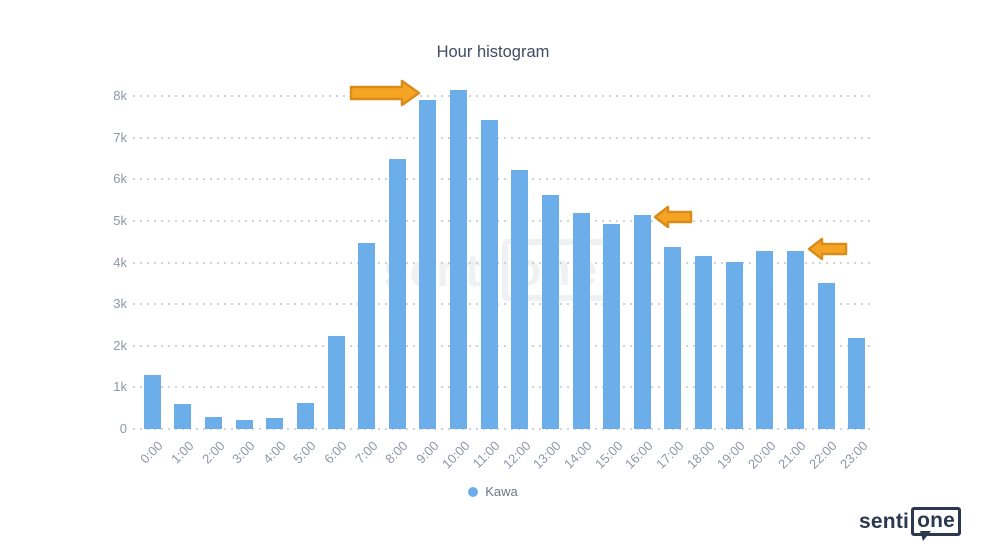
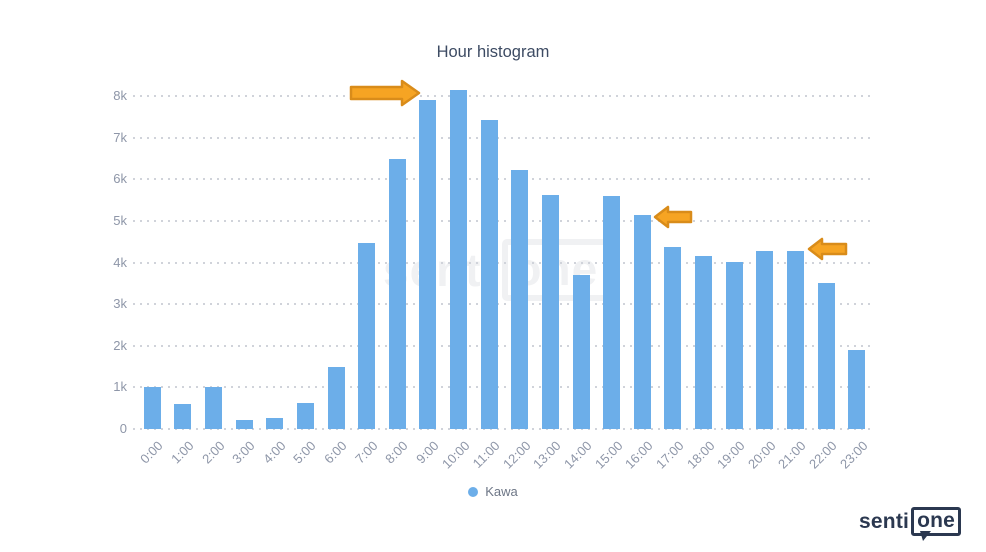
0:00: 1.3k -> 1.0k
2:00: 0.3k -> 1.0k
6:00: 2.2k -> 1.5k
14:00: 5.2k -> 3.7k
15:00: 4.9k -> 5.6k
23:00: 2.2k -> 1.9k
